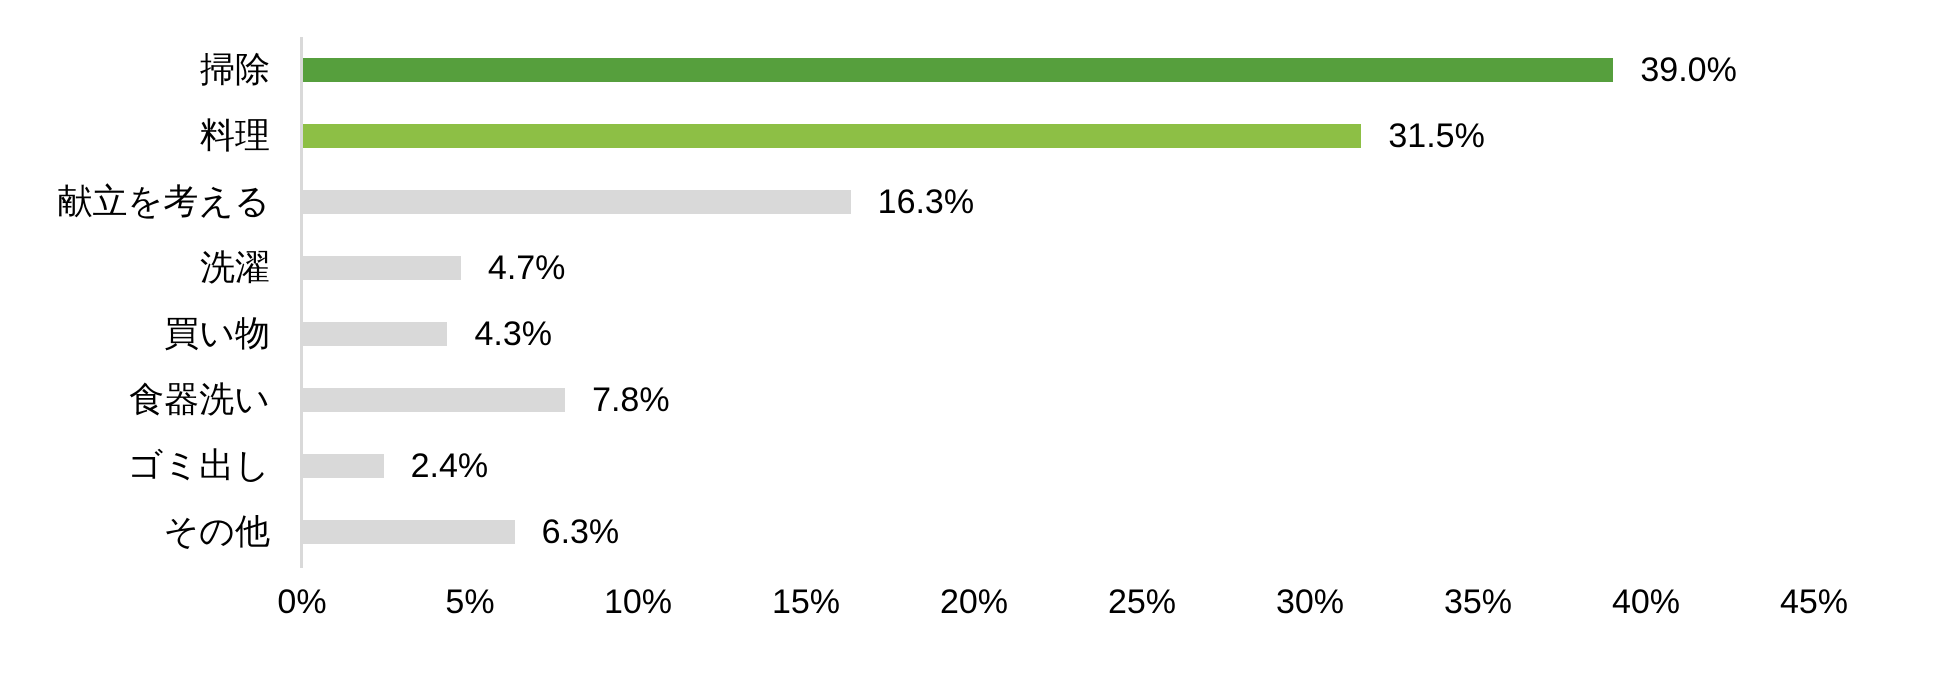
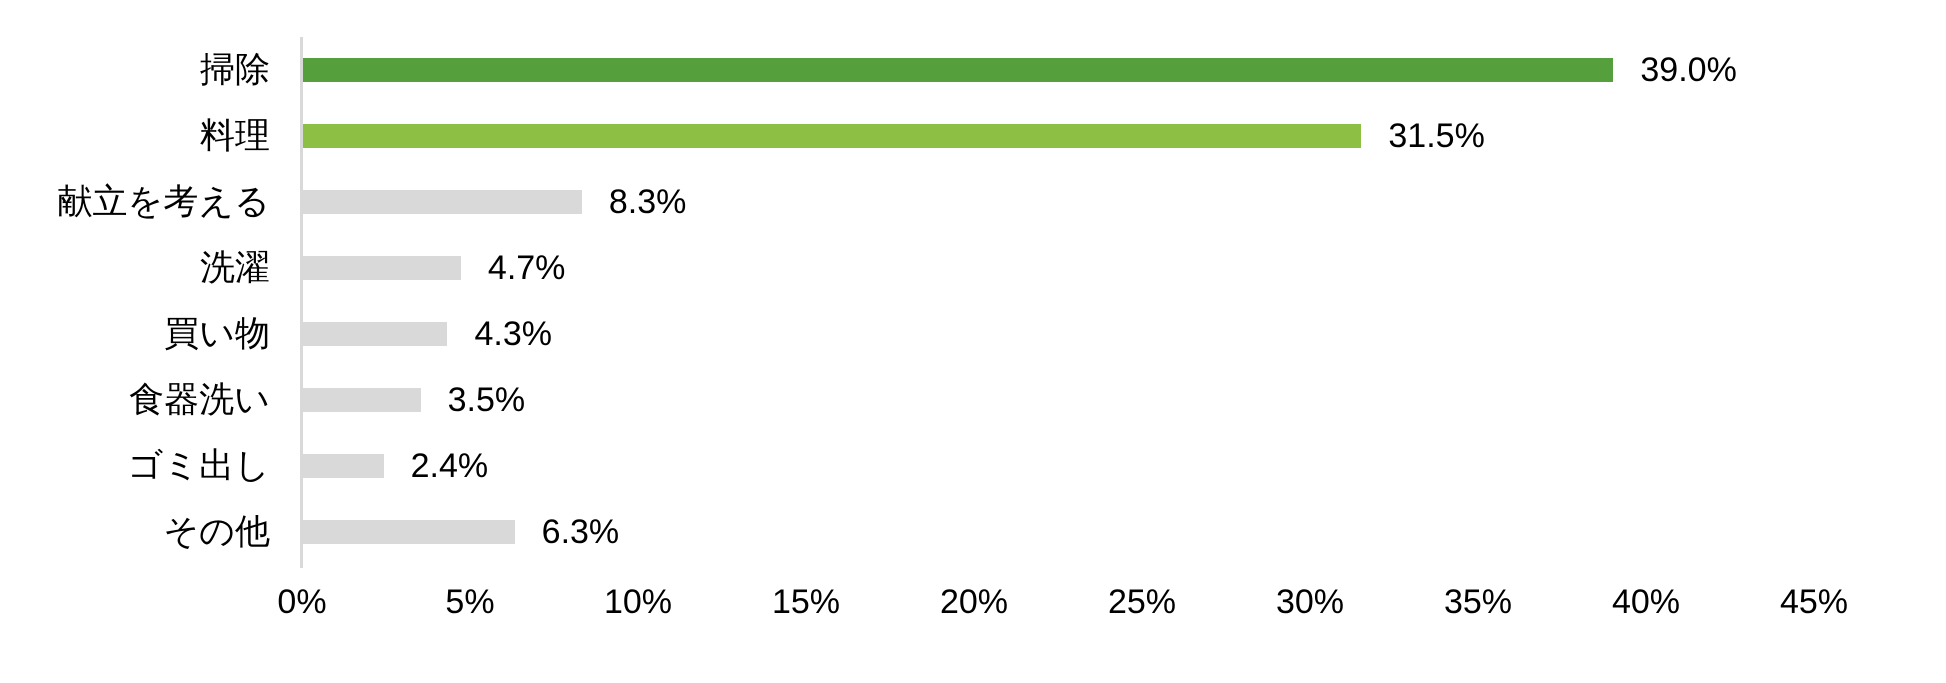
献立を考える: 16.3% -> 8.3%
食器洗い: 7.8% -> 3.5%
